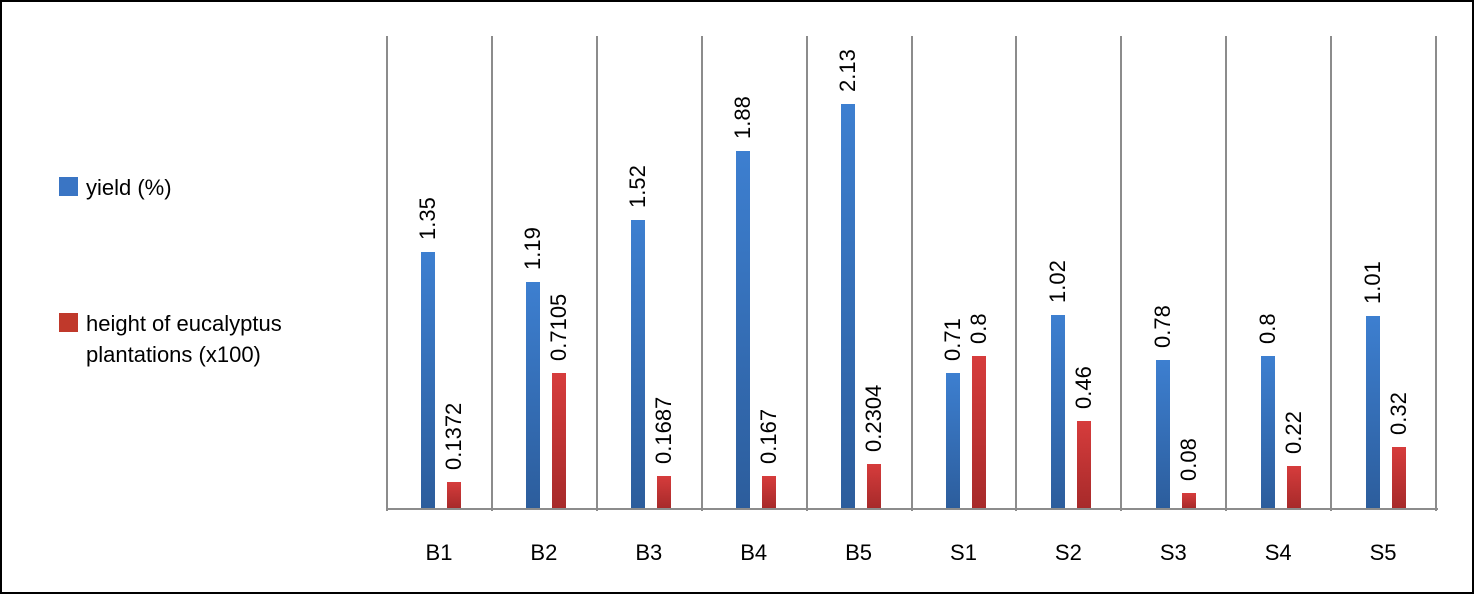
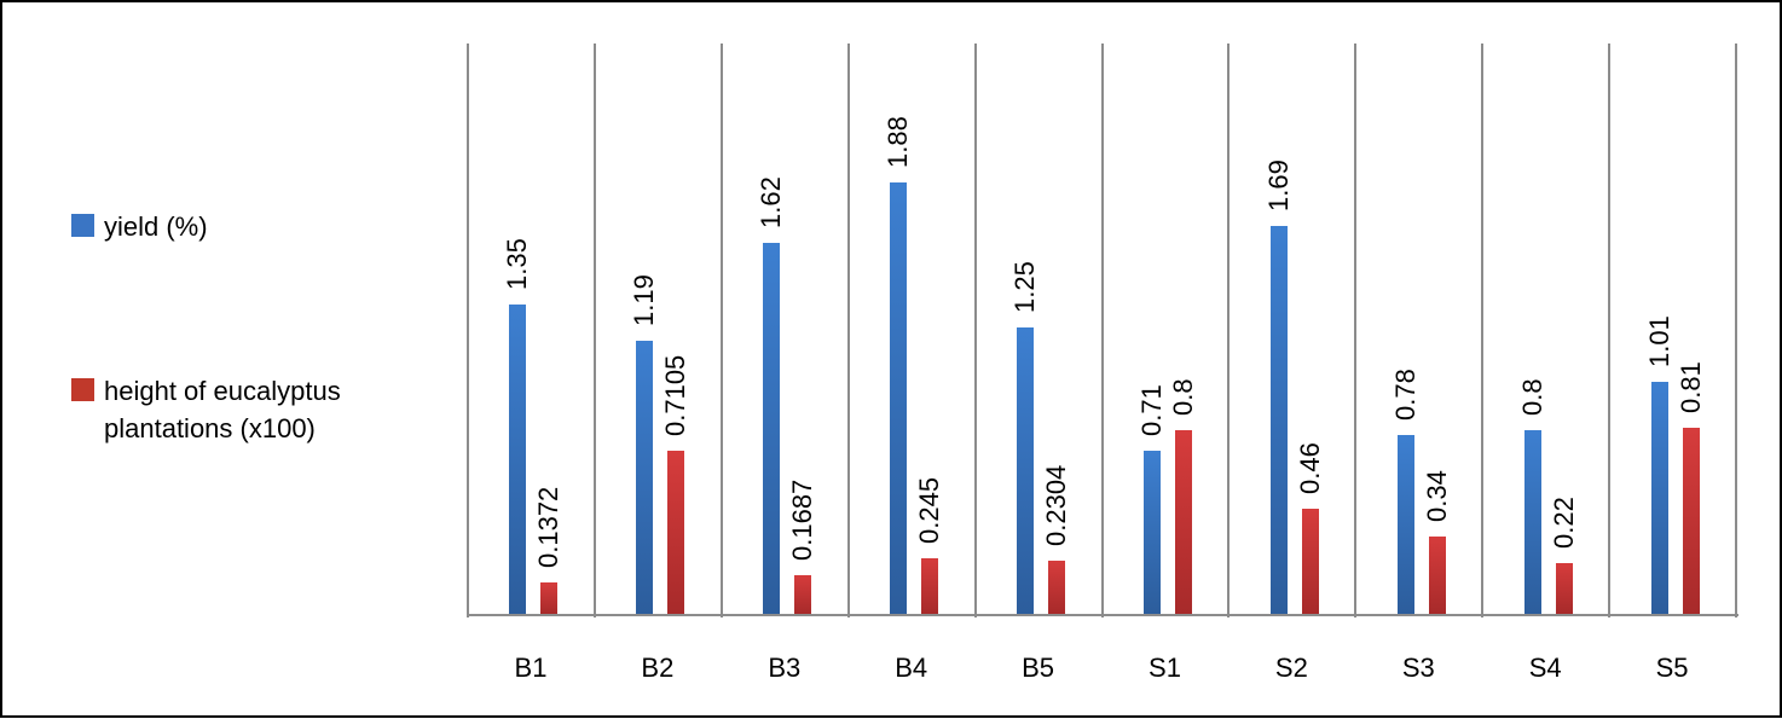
yield (%)/B3: 1.52 -> 1.62
height of eucalyptus plantations (x100)/B4: 0.167 -> 0.245
yield (%)/B5: 2.13 -> 1.25
yield (%)/S2: 1.02 -> 1.69
height of eucalyptus plantations (x100)/S3: 0.08 -> 0.34
height of eucalyptus plantations (x100)/S5: 0.32 -> 0.81
